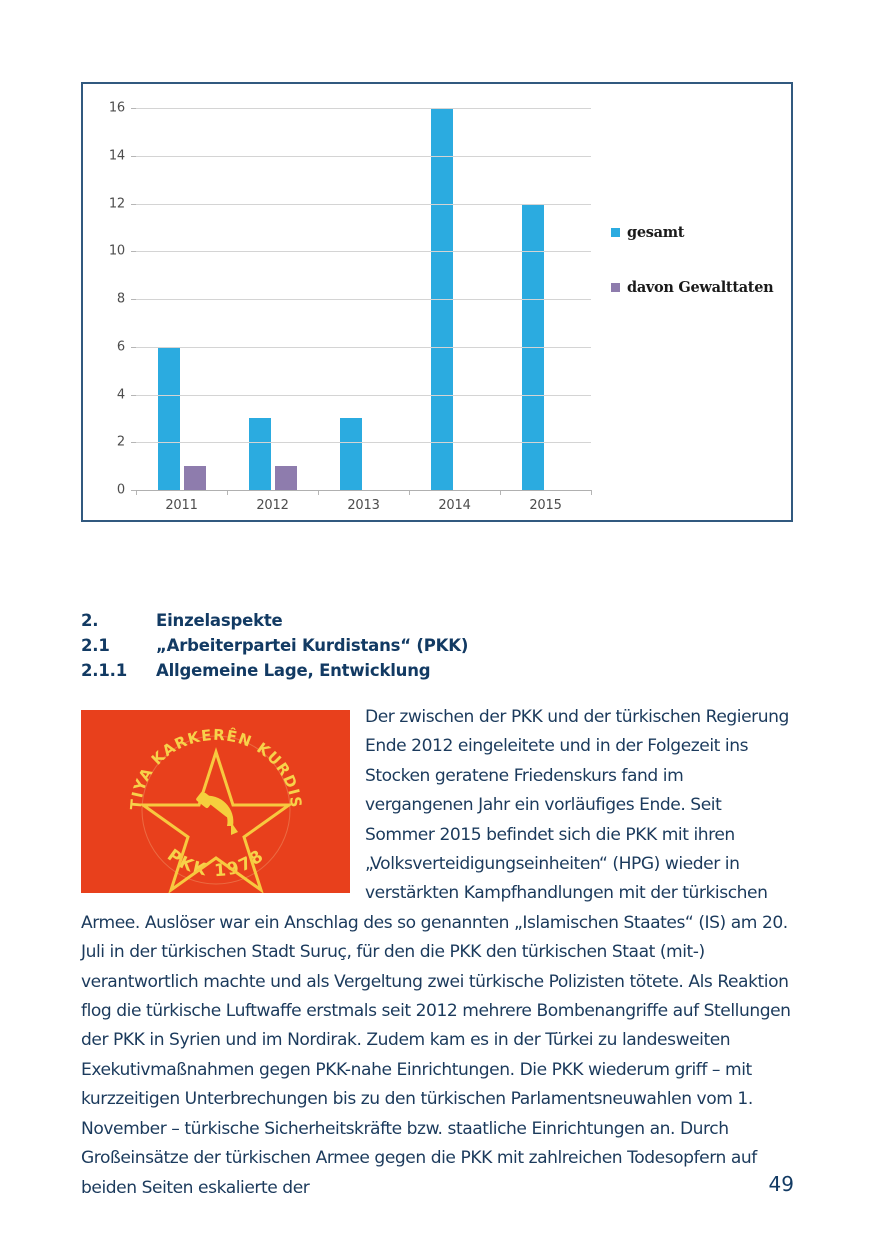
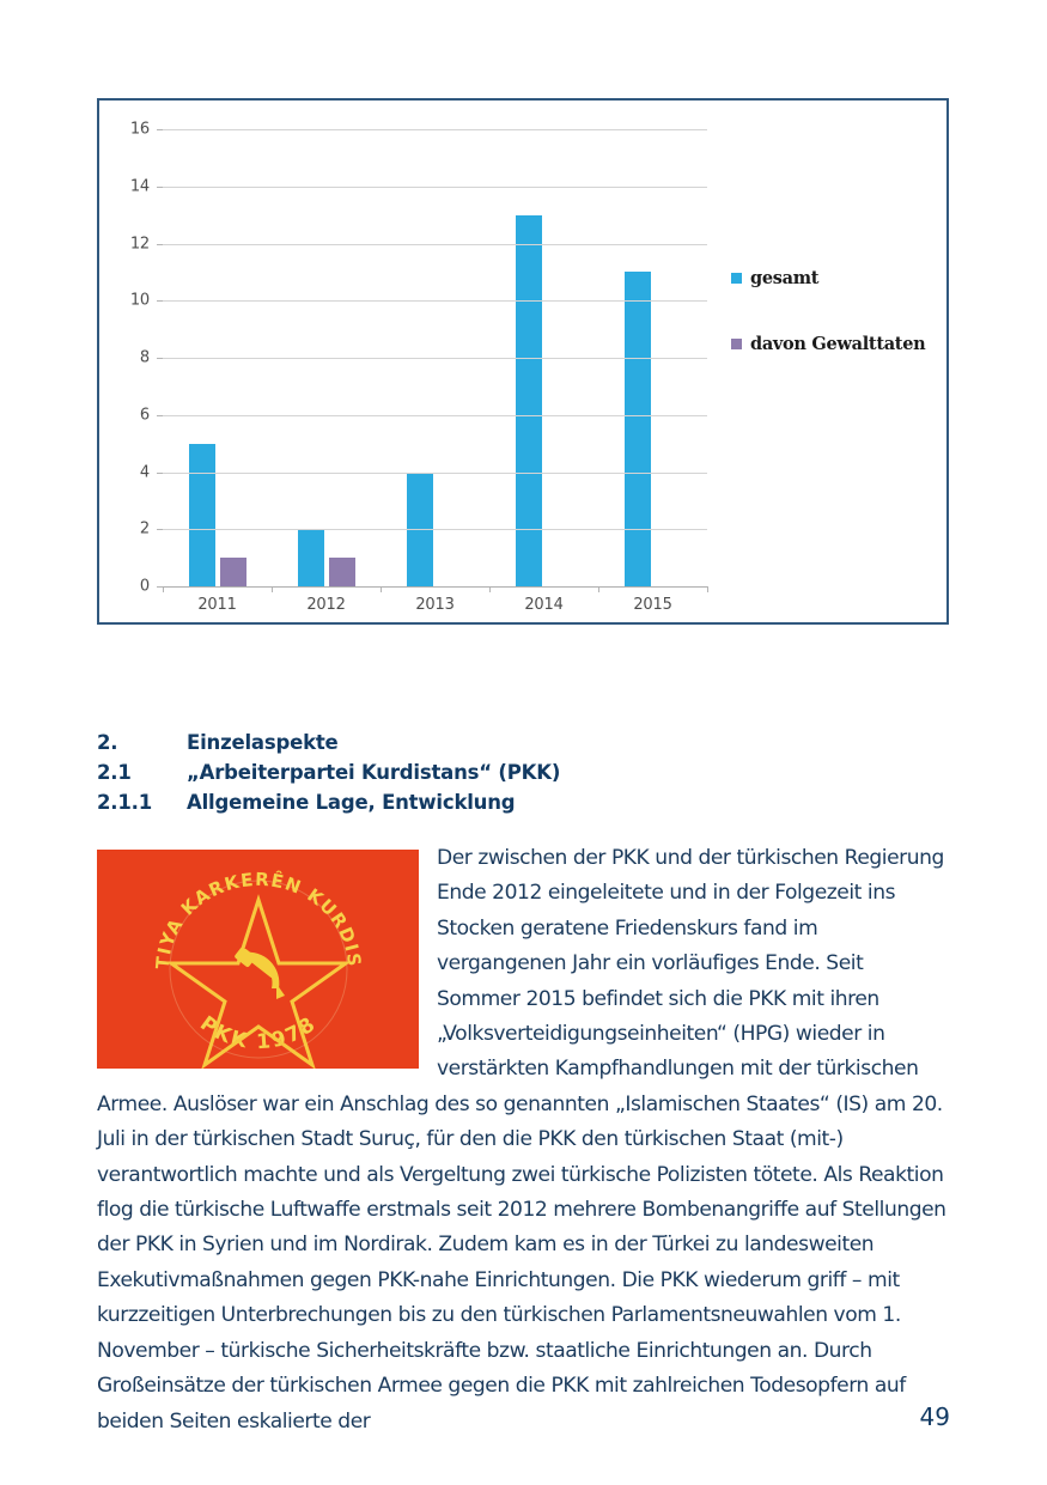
gesamt/2011: 6 -> 5
gesamt/2012: 3 -> 2
gesamt/2013: 3 -> 4
gesamt/2014: 16 -> 13
gesamt/2015: 12 -> 11
